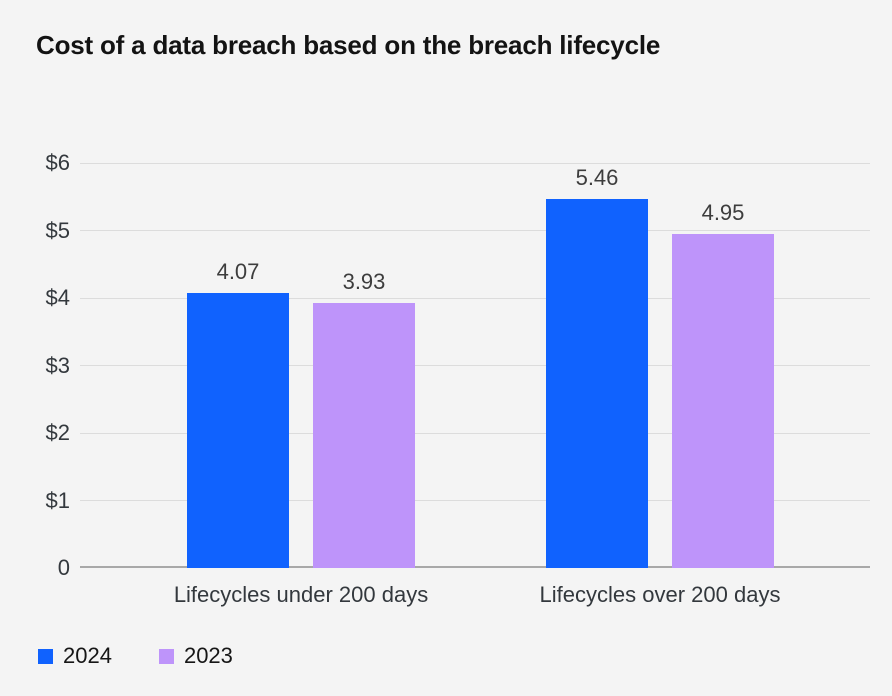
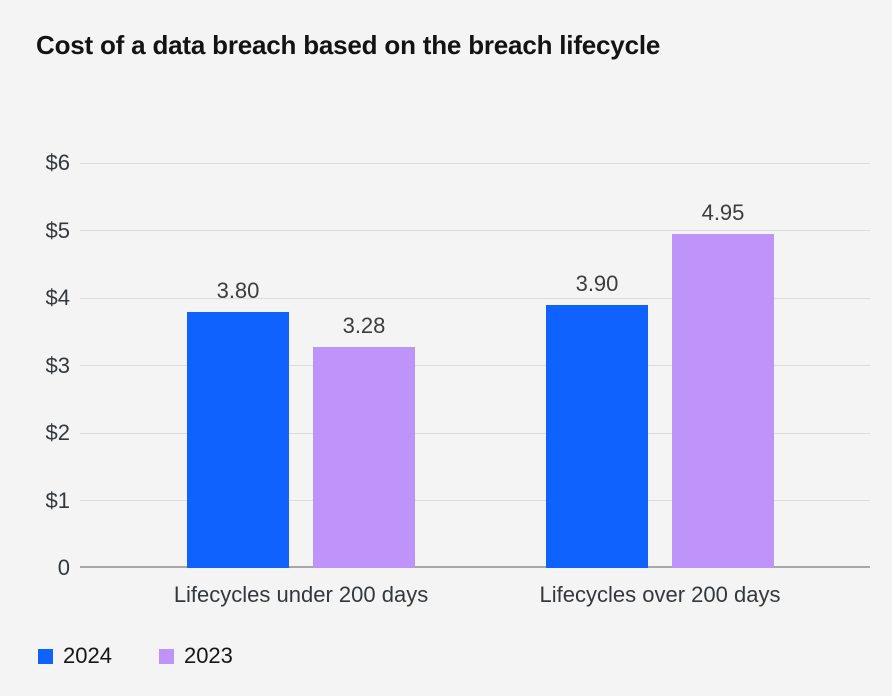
2024/Lifecycles under 200 days: 4.07 -> 3.80
2023/Lifecycles under 200 days: 3.93 -> 3.28
2024/Lifecycles over 200 days: 5.46 -> 3.90
